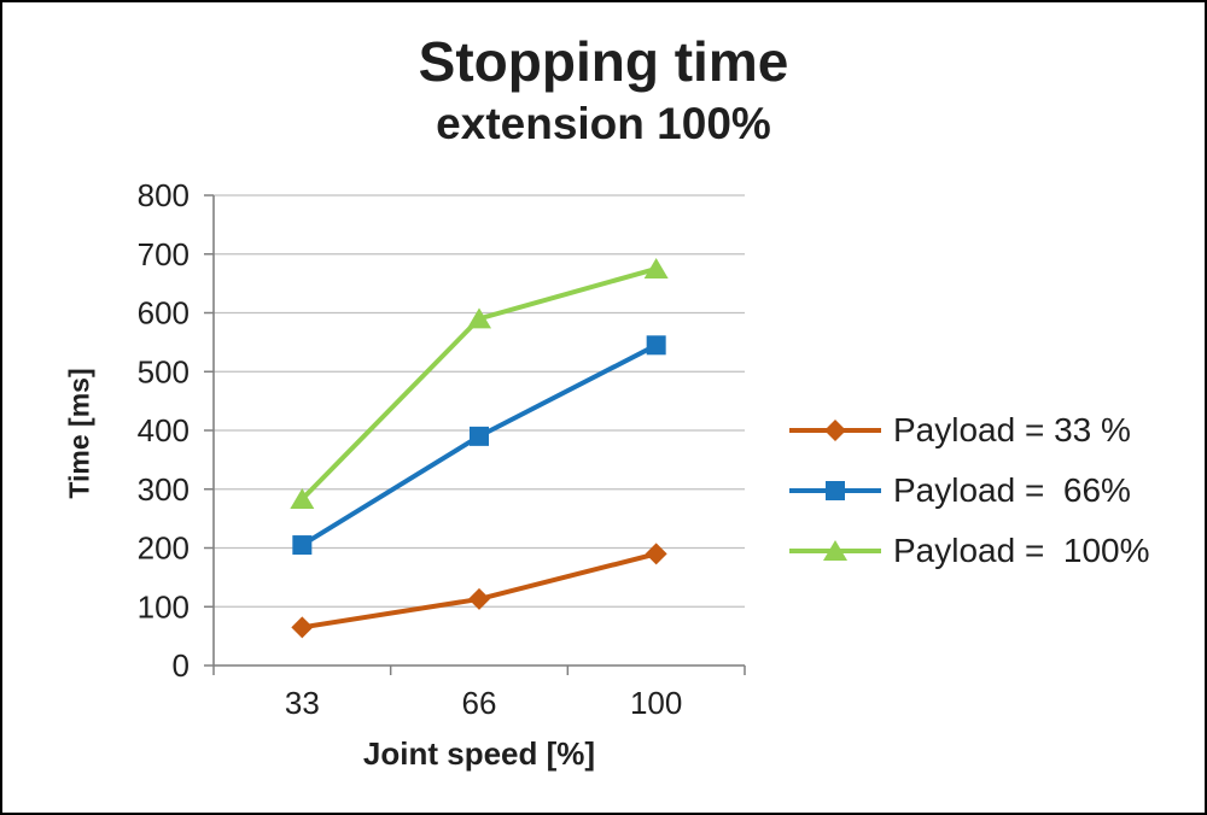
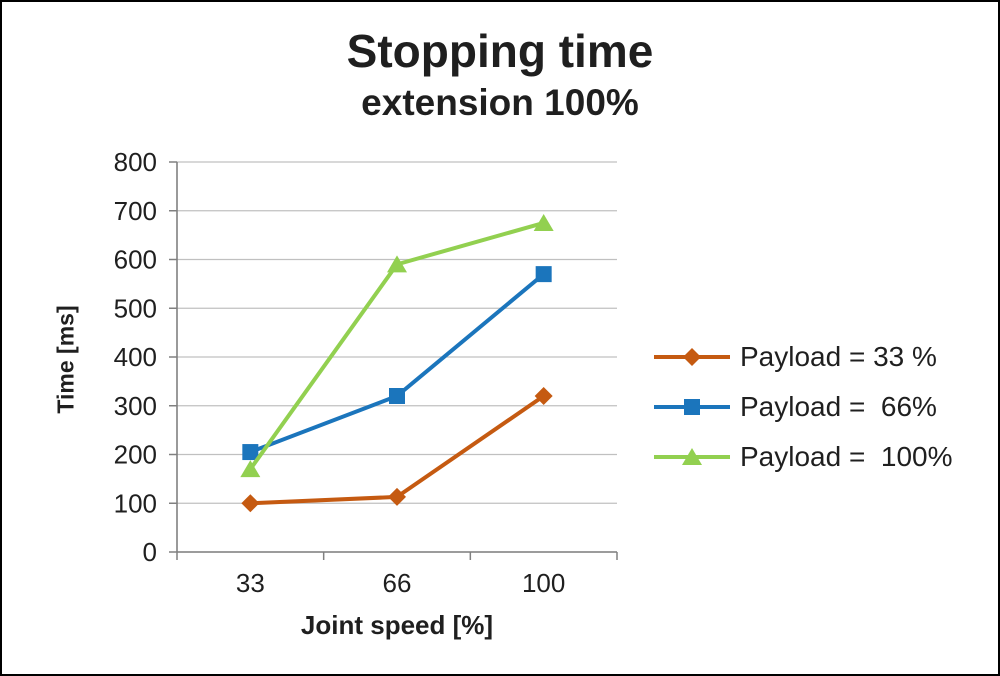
Payload = 33 %/33: 60 -> 100
Payload = 100%/33: 280 -> 170
Payload = 66%/66: 390 -> 320
Payload = 33 %/100: 190 -> 320
Payload = 66%/100: 540 -> 570
